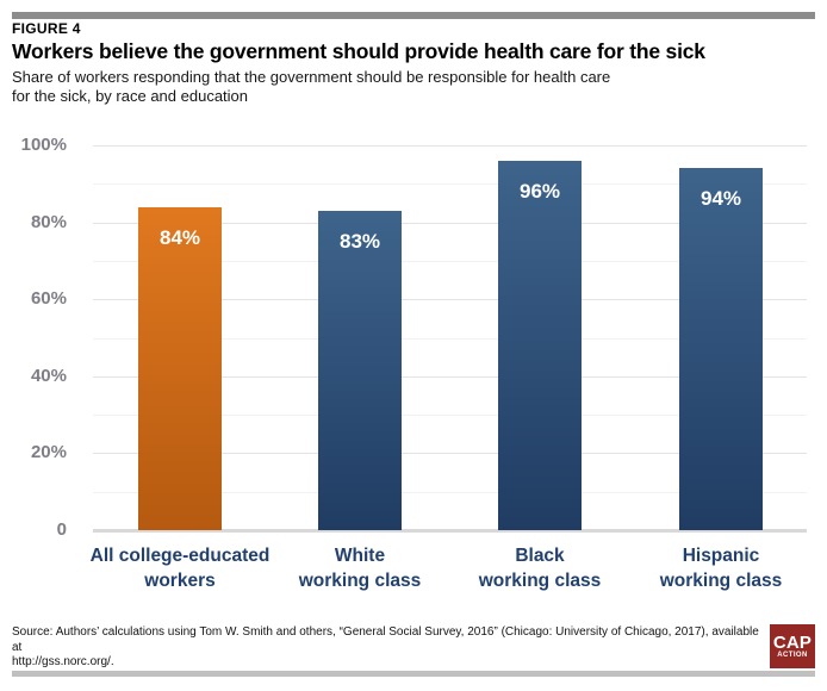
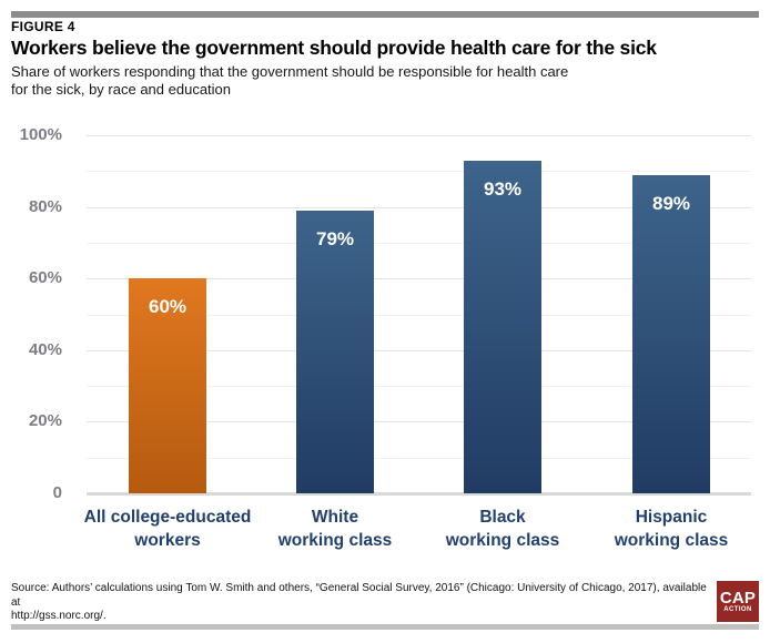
All college-educated workers: 84% -> 60%
White working class: 83% -> 79%
Black working class: 96% -> 93%
Hispanic working class: 94% -> 89%
